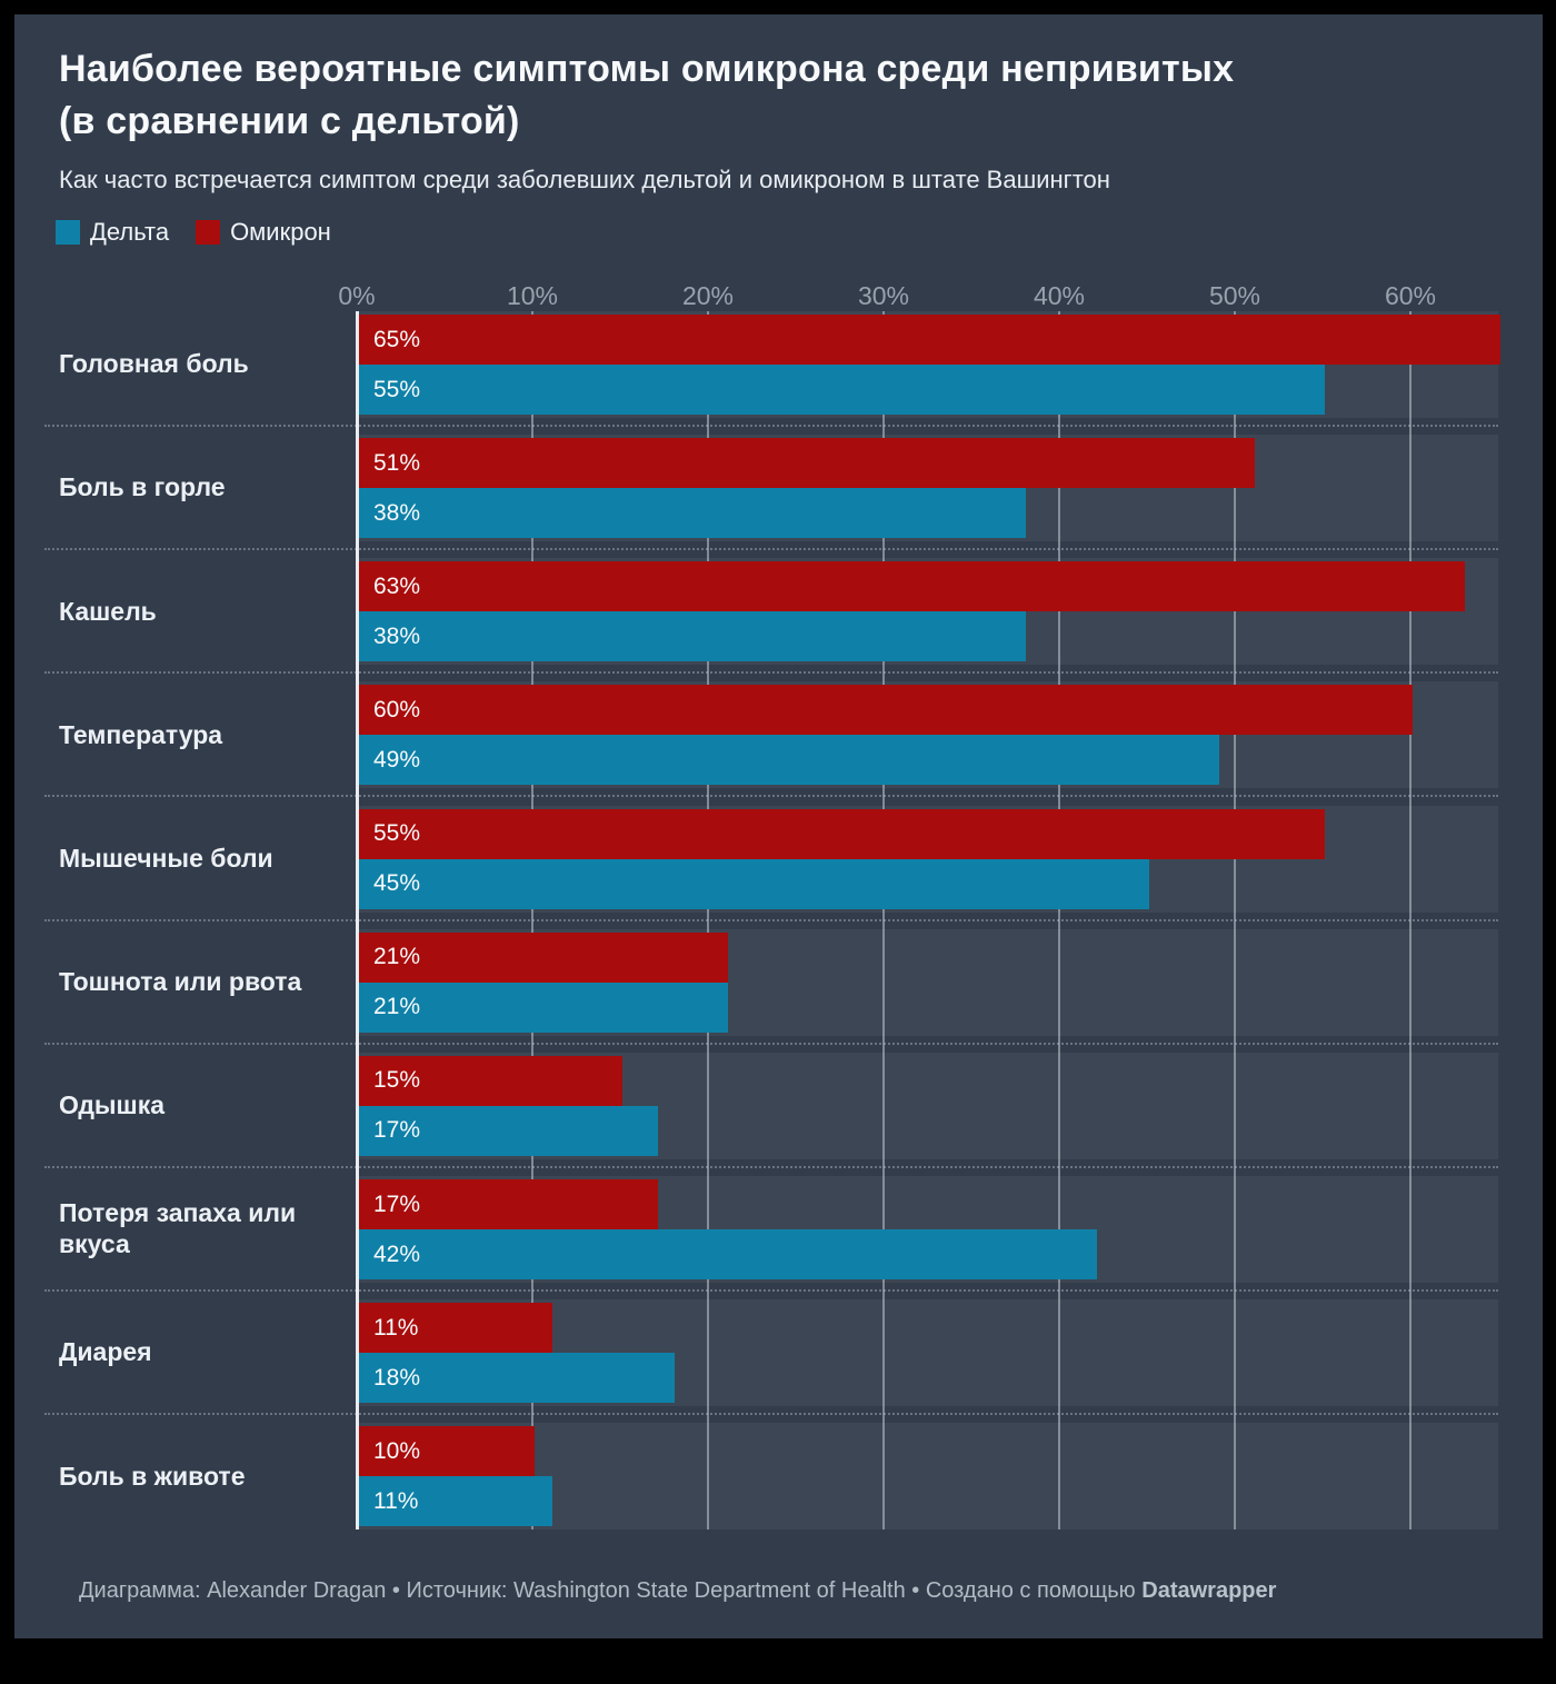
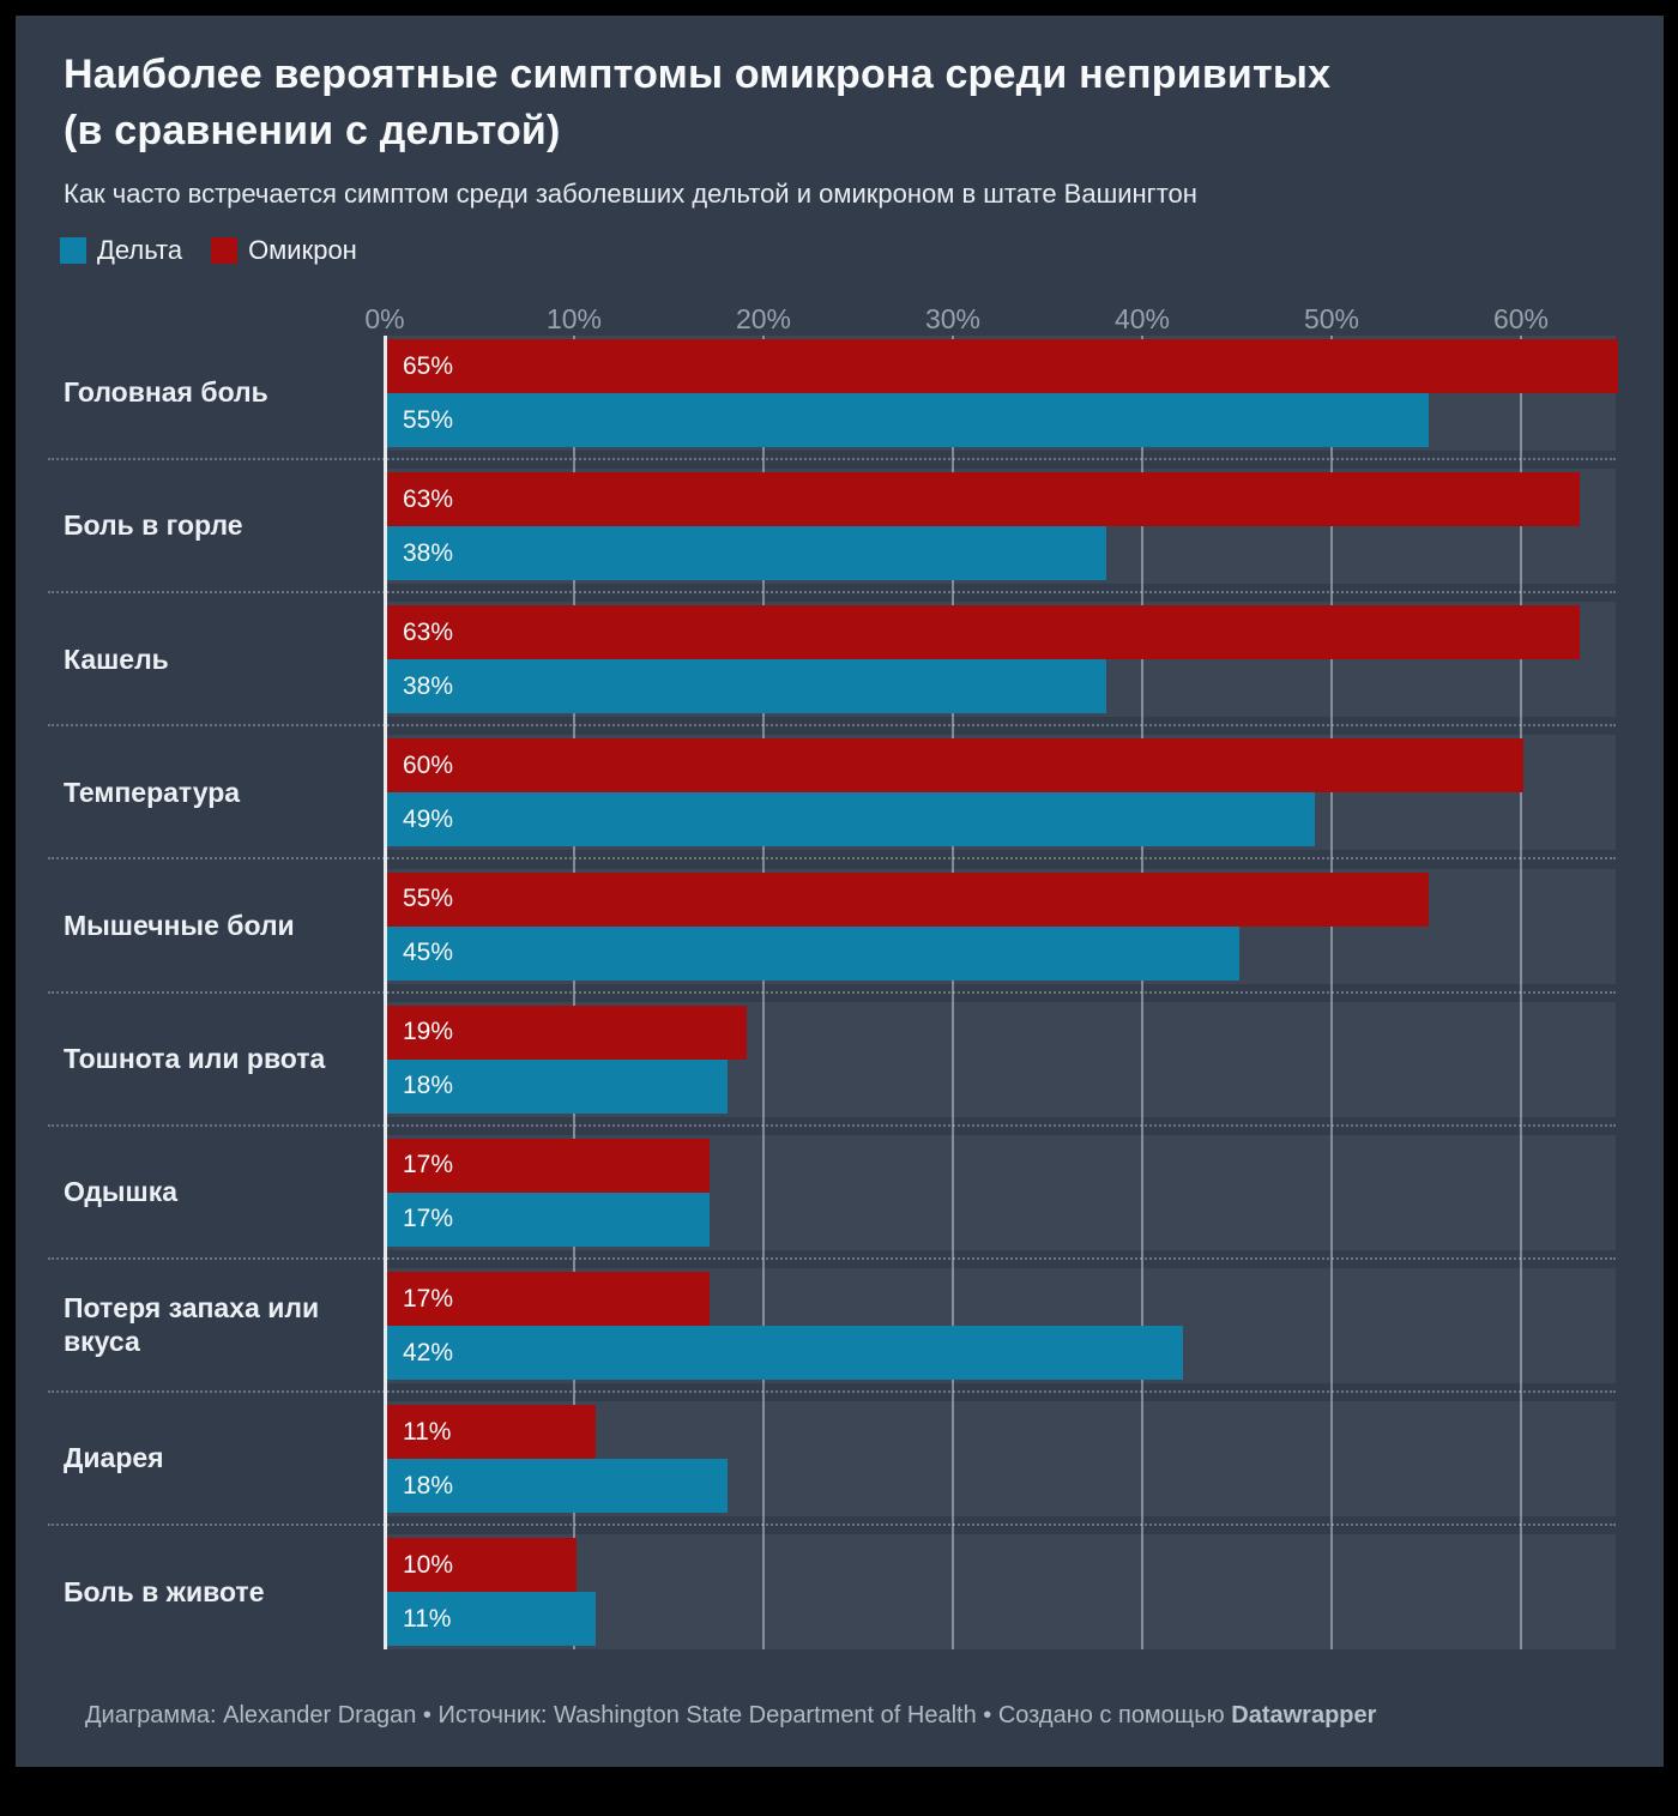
Омикрон/Боль в горле: 51% -> 63%
Омикрон/Тошнота или рвота: 21% -> 19%
Дельта/Тошнота или рвота: 21% -> 18%
Омикрон/Одышка: 15% -> 17%
